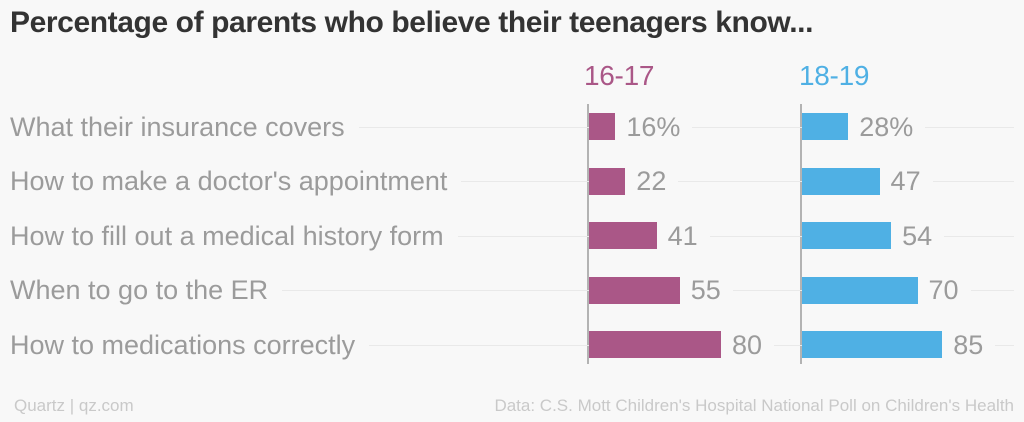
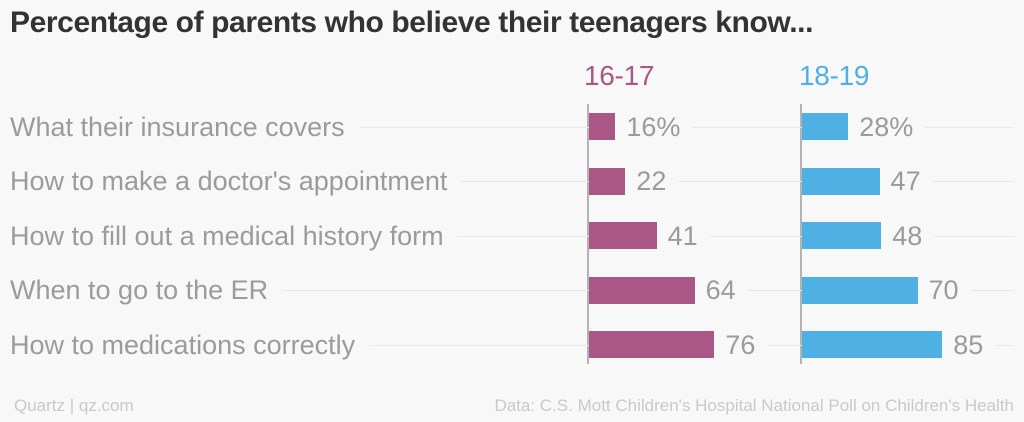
18-19/How to fill out a medical history form: 54 -> 48
16-17/When to go to the ER: 55 -> 64
16-17/How to medications correctly: 80 -> 76
